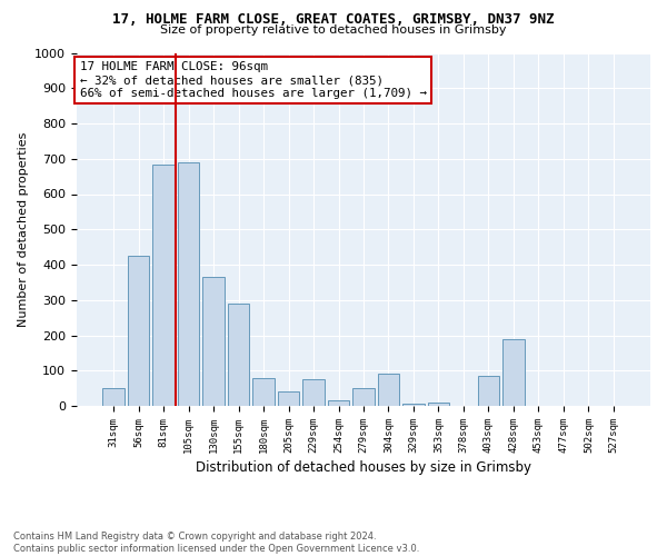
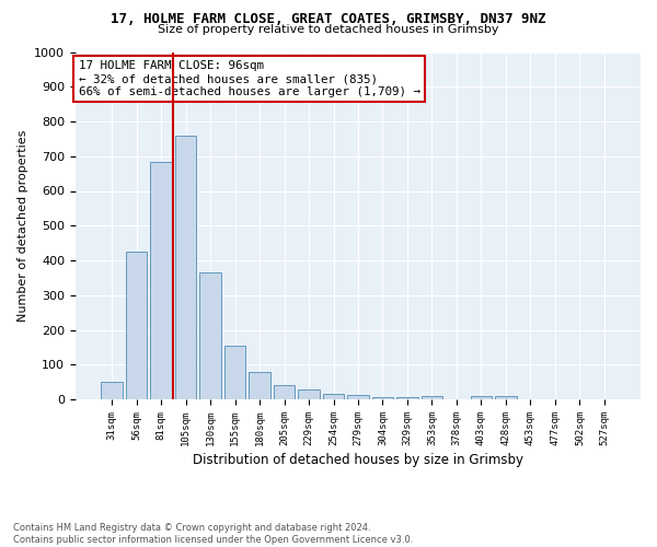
105sqm: 690 -> 760
155sqm: 290 -> 155
229sqm: 75 -> 28
279sqm: 50 -> 14
304sqm: 90 -> 5
403sqm: 85 -> 8
428sqm: 190 -> 10
